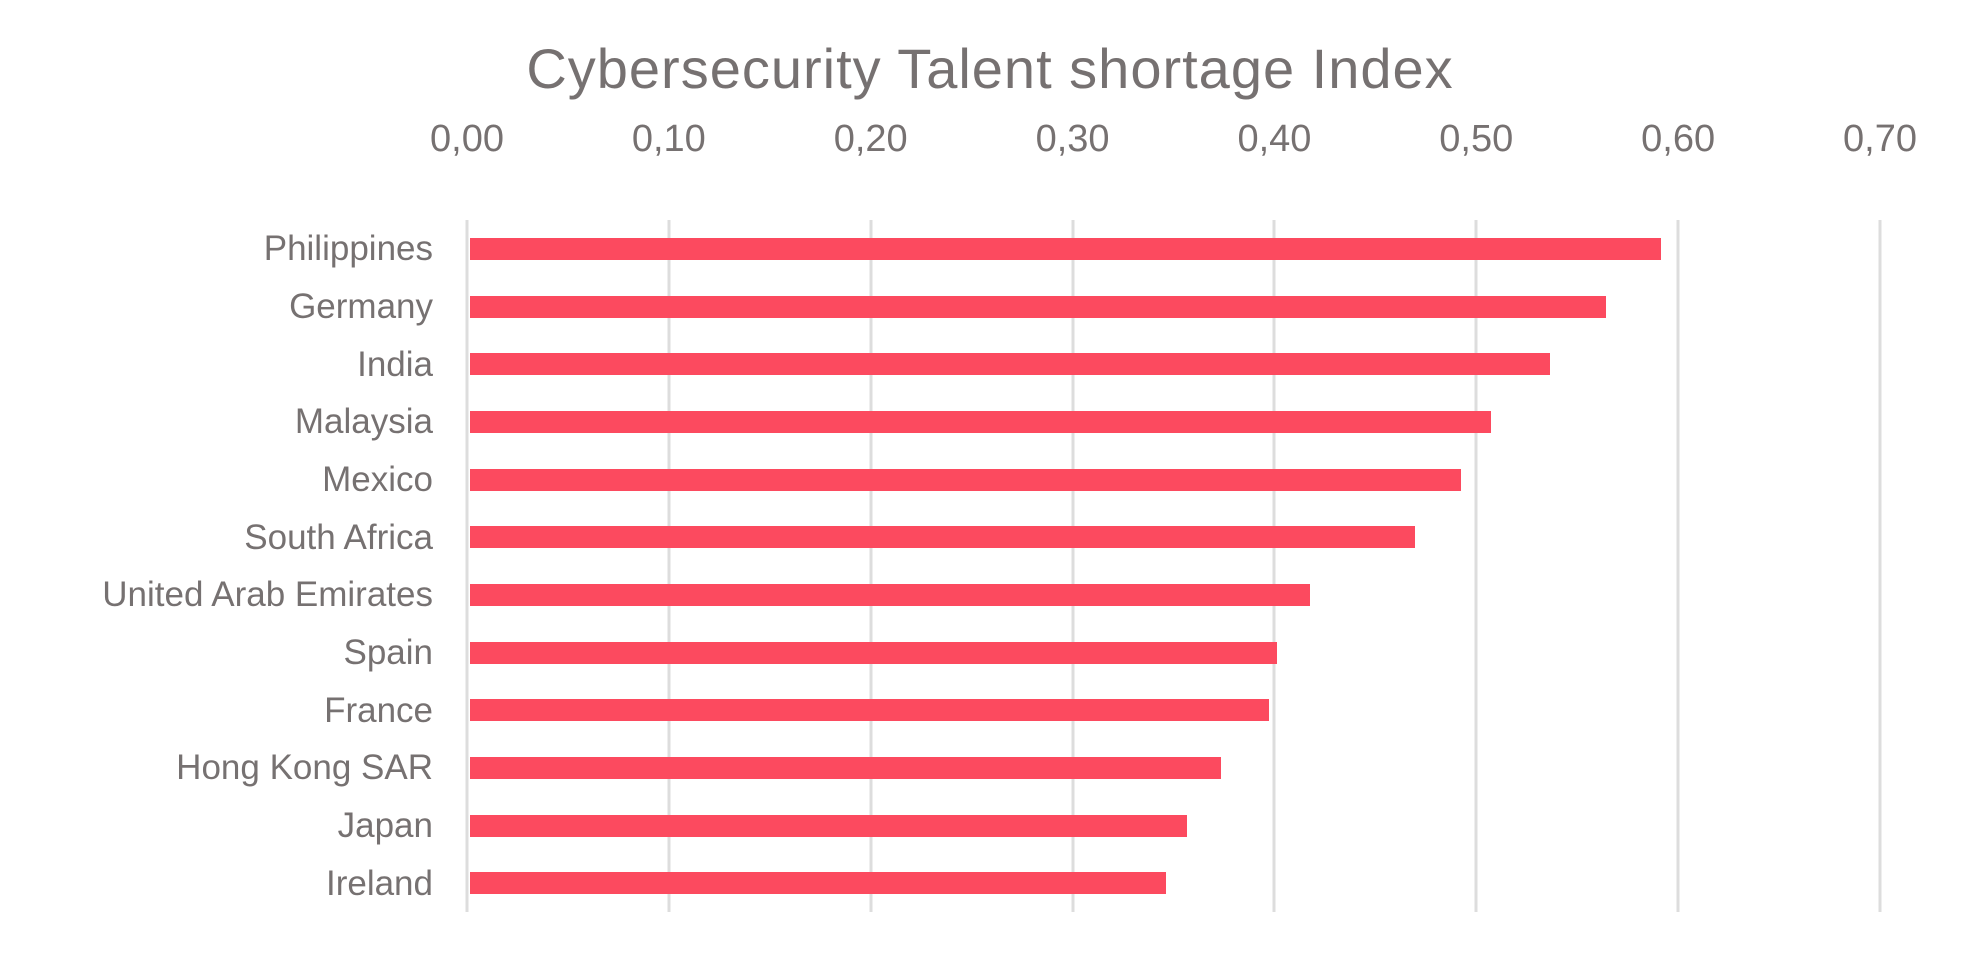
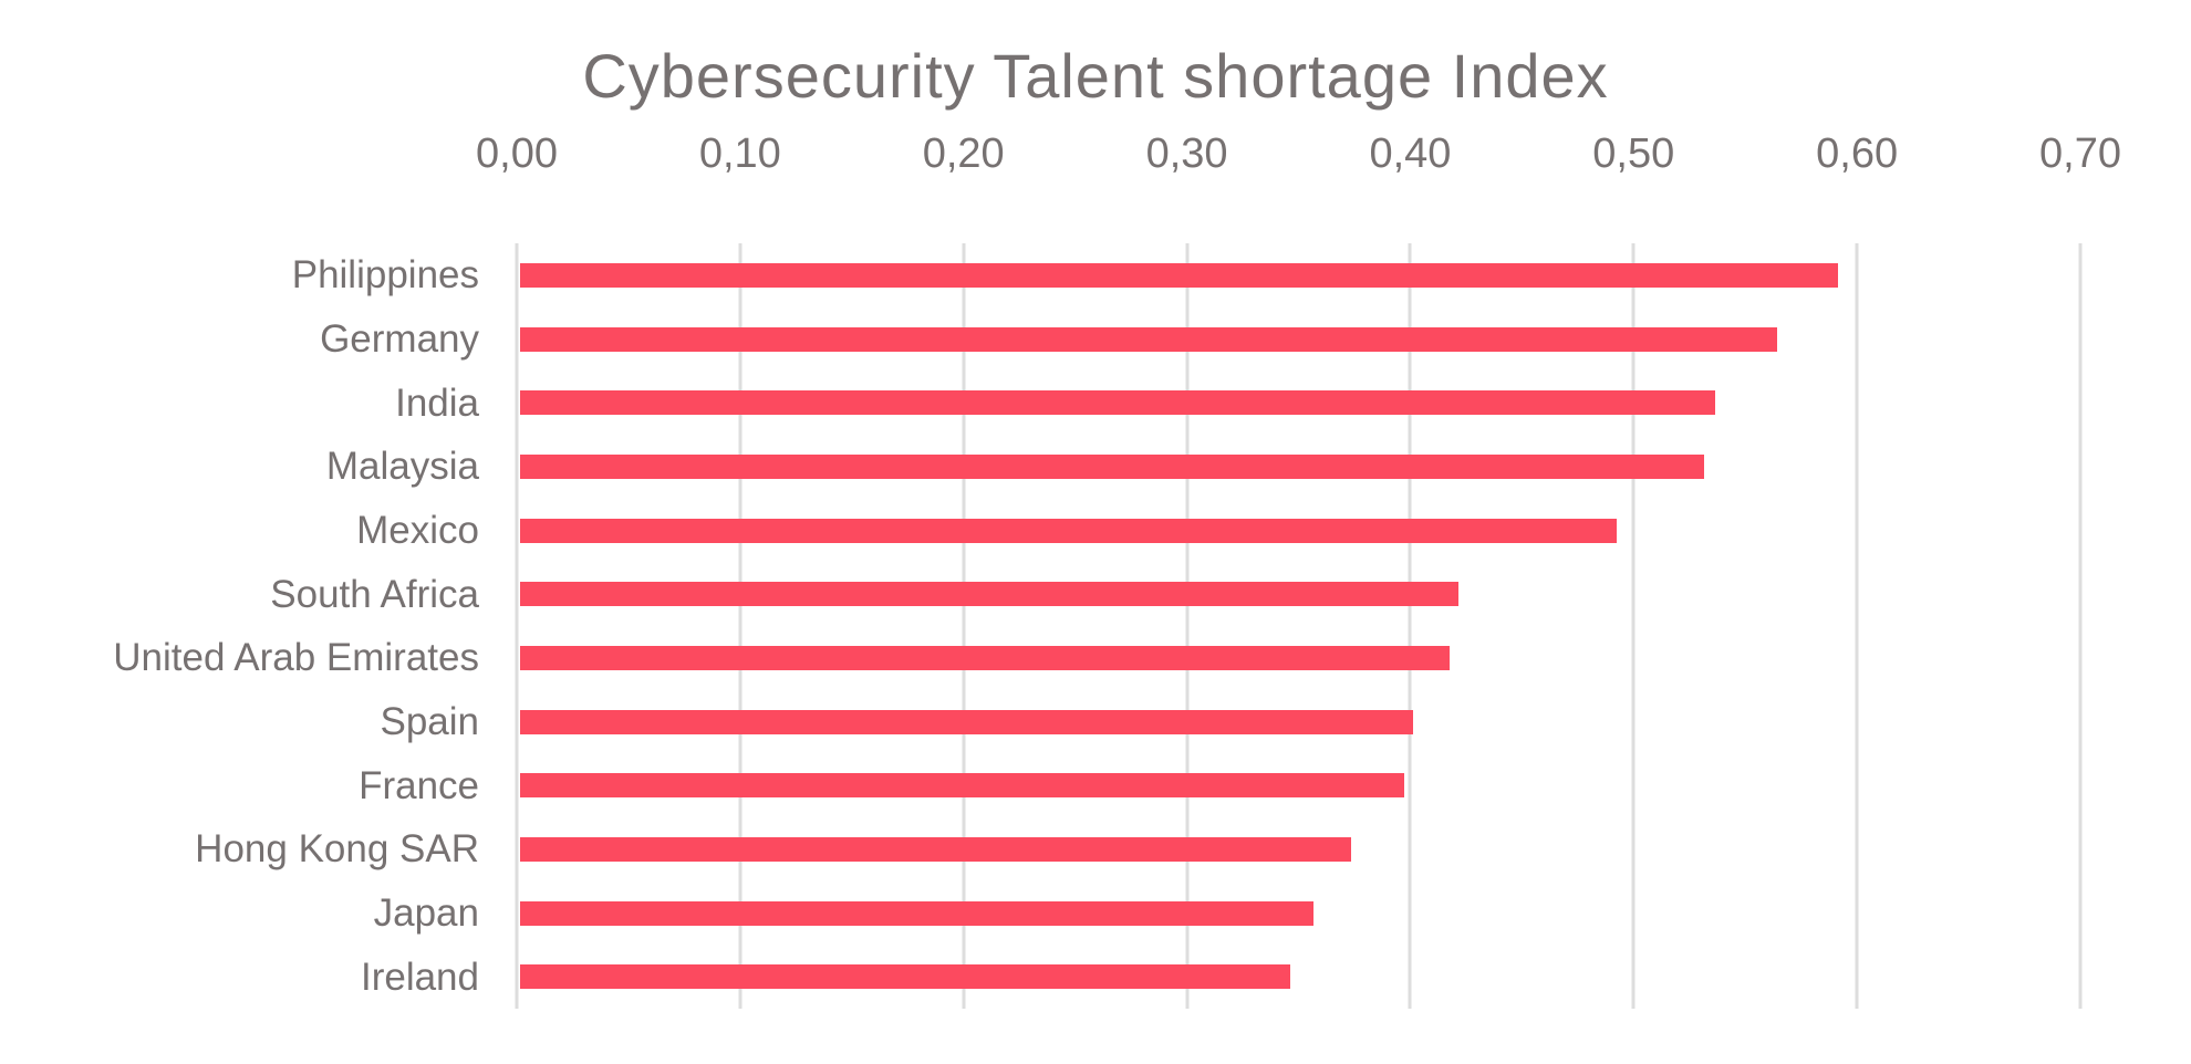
Malaysia: 0,51 -> 0,53
South Africa: 0,47 -> 0,42
